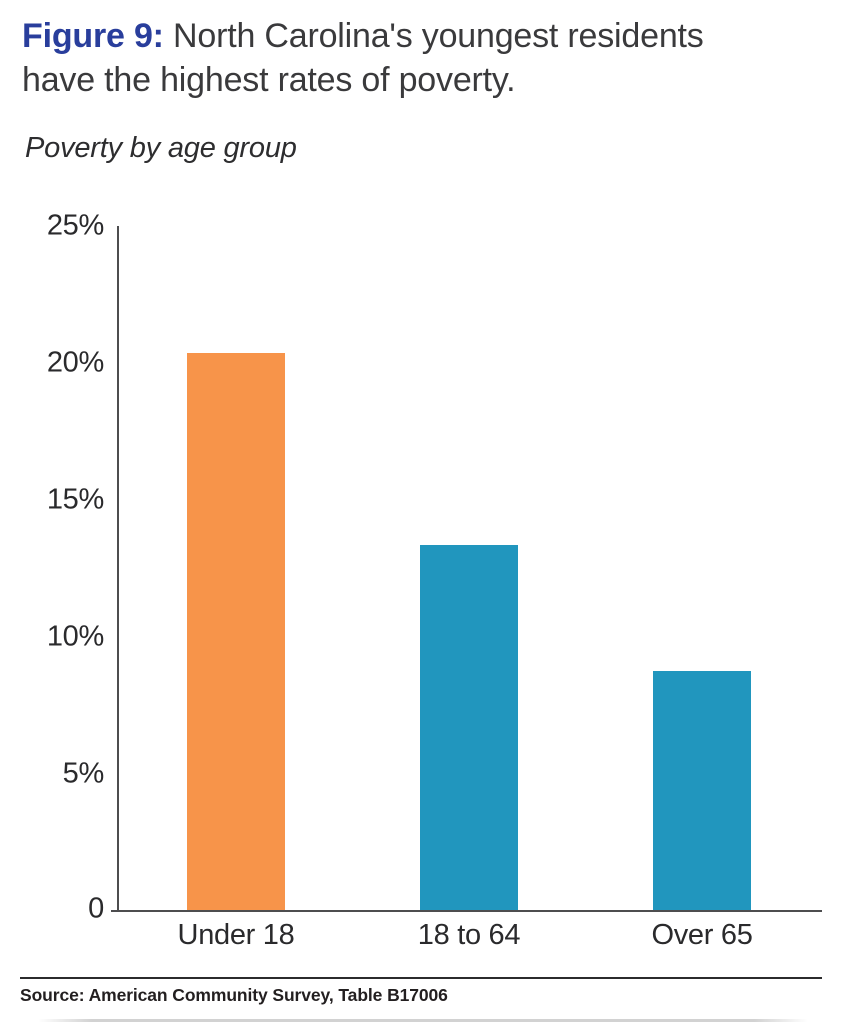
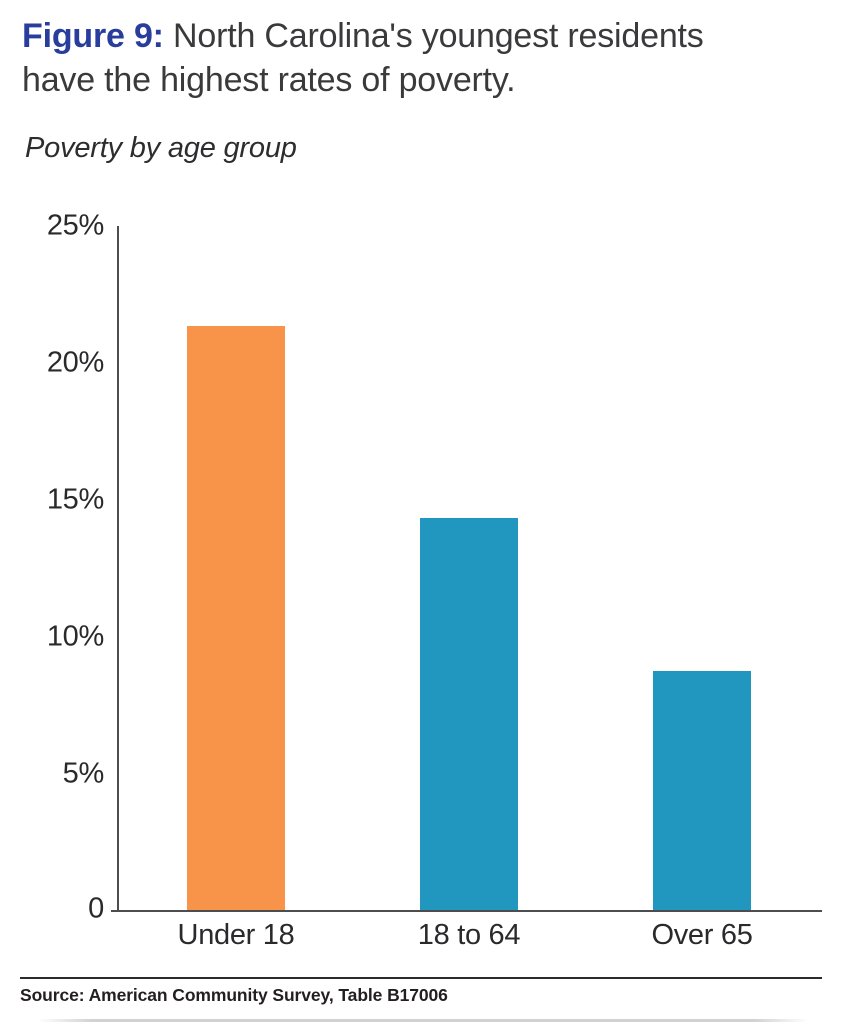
Under 18: 20.3% -> 21.3%
18 to 64: 13.3% -> 14.3%
